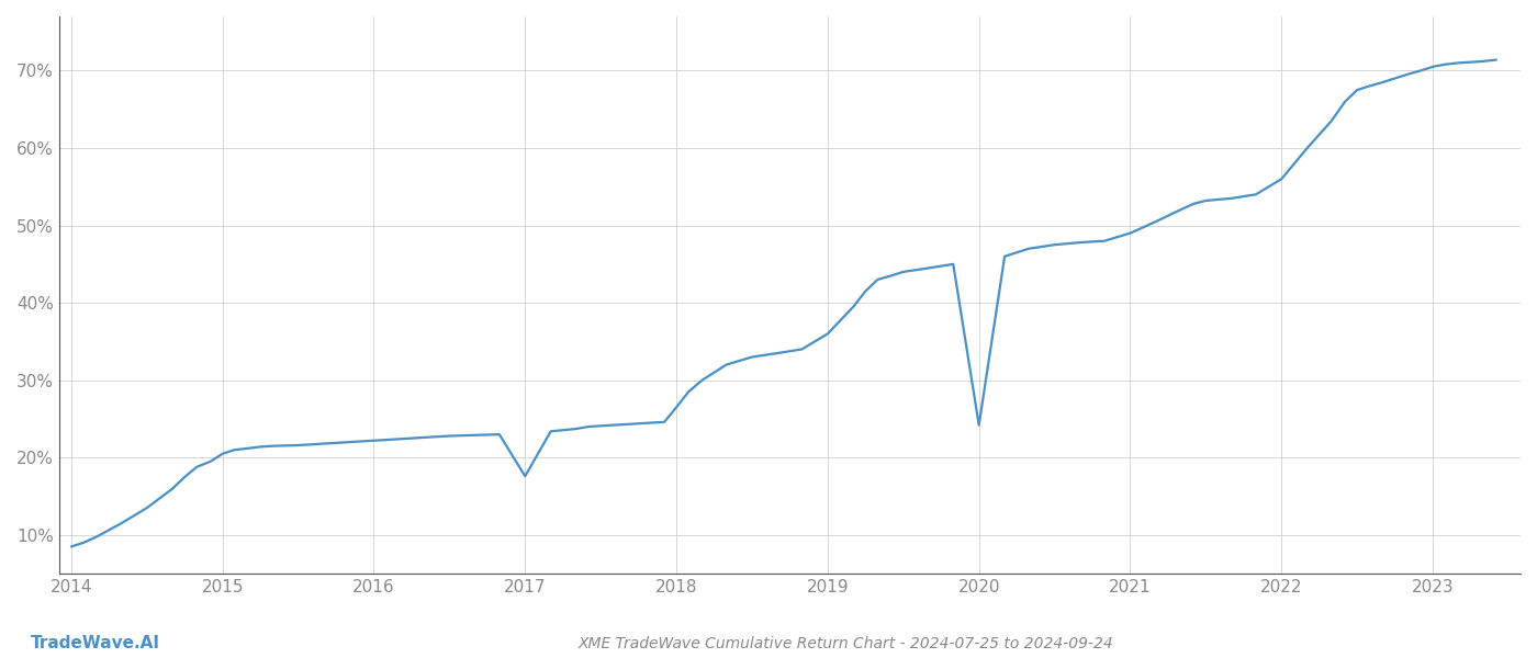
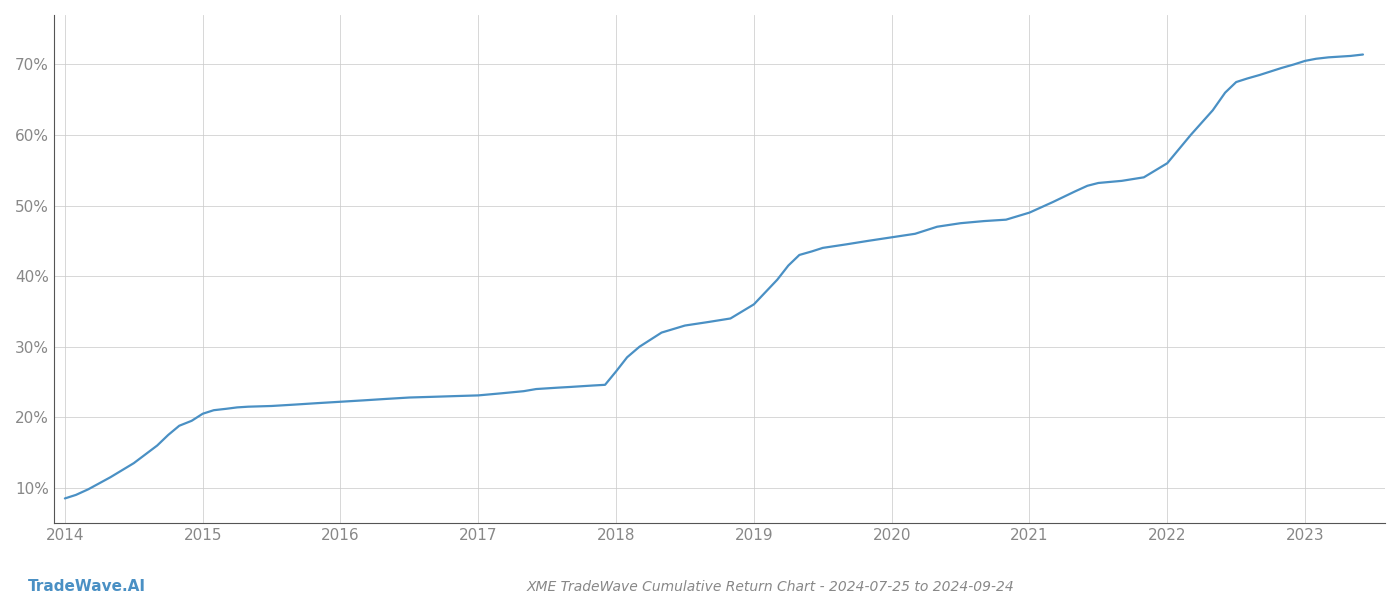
2017: 17.6% -> 23.1%
2020: 24.2% -> 45.5%
